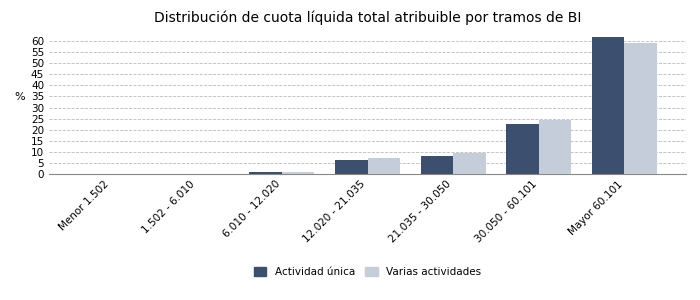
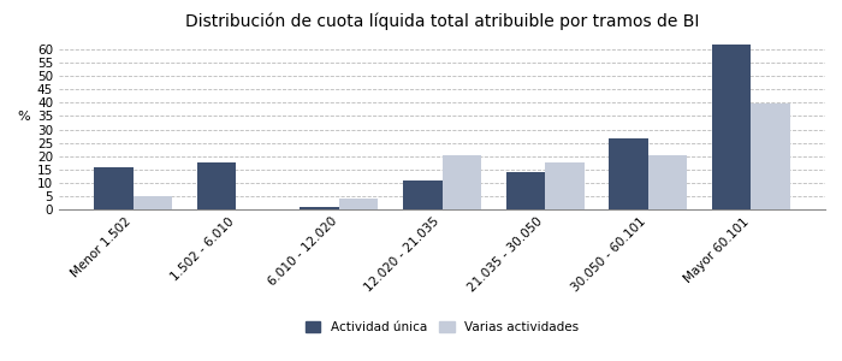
Actividad única/Menor 1.502: 0.1 -> 16.0
Varias actividades/Menor 1.502: 0.1 -> 5.0
Actividad única/1.502 - 6.010: 0.1 -> 17.5
Varias actividades/6.010 - 12.020: 0.8 -> 4.0
Actividad única/12.020 - 21.035: 6.5 -> 11.0
Varias actividades/12.020 - 21.035: 7.0 -> 20.5
Actividad única/21.035 - 30.050: 8.2 -> 14.0
Varias actividades/21.035 - 30.050: 9.5 -> 17.5
Actividad única/30.050 - 60.101: 22.5 -> 26.5
Varias actividades/30.050 - 60.101: 24.5 -> 20.5
Varias actividades/Mayor 60.101: 59.0 -> 39.5
